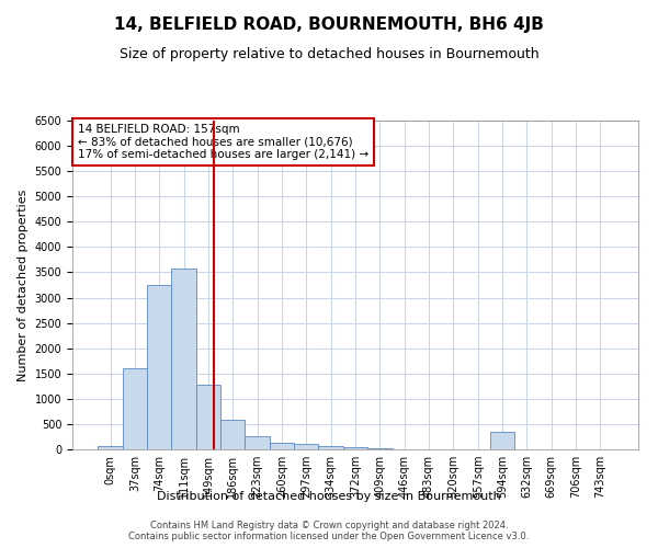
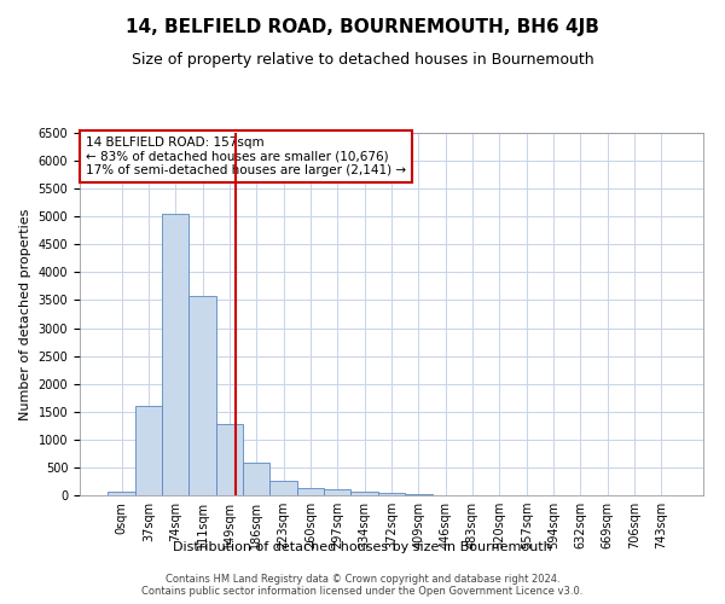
74sqm: 3250 -> 5050
594sqm: 350 -> 0
